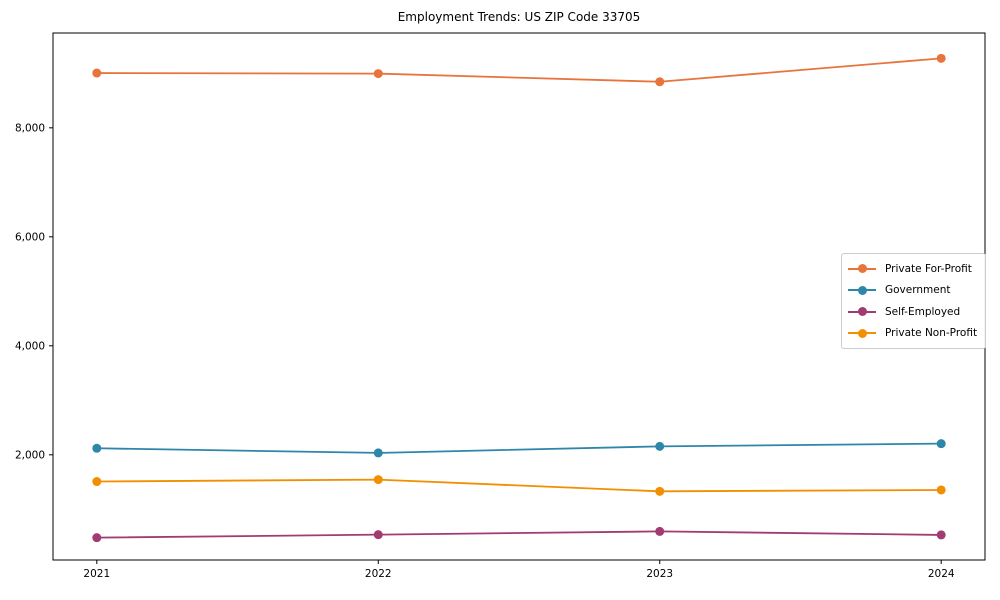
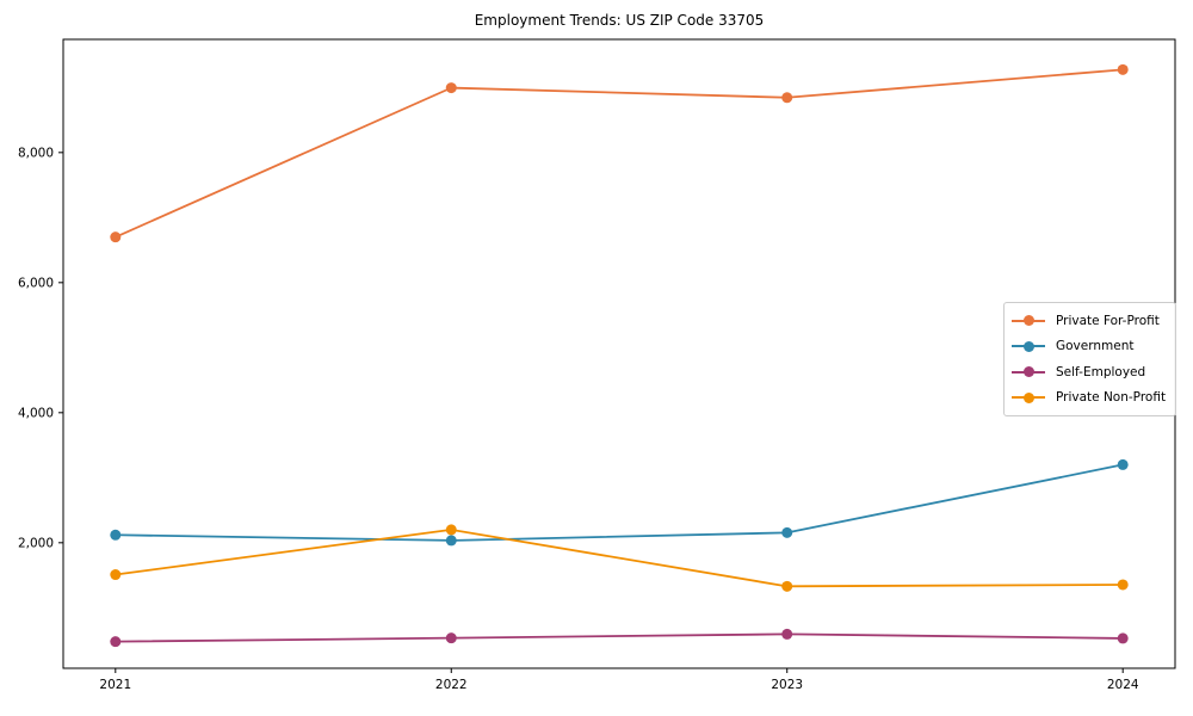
Private For-Profit/2021: 9000 -> 6700
Private Non-Profit/2022: 1500 -> 2200
Government/2024: 2200 -> 3200
